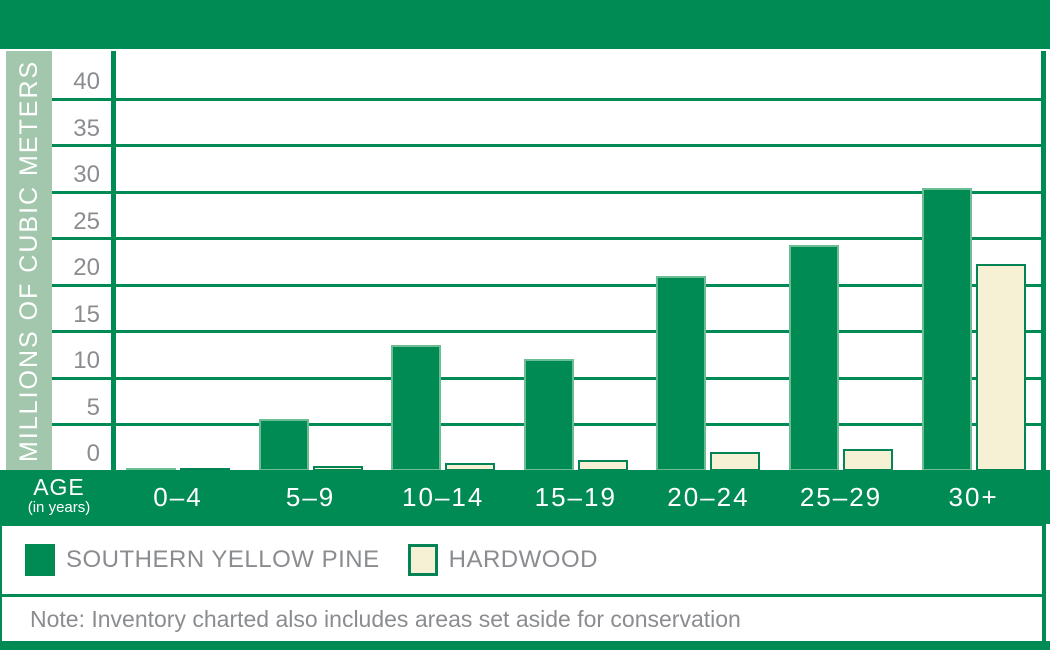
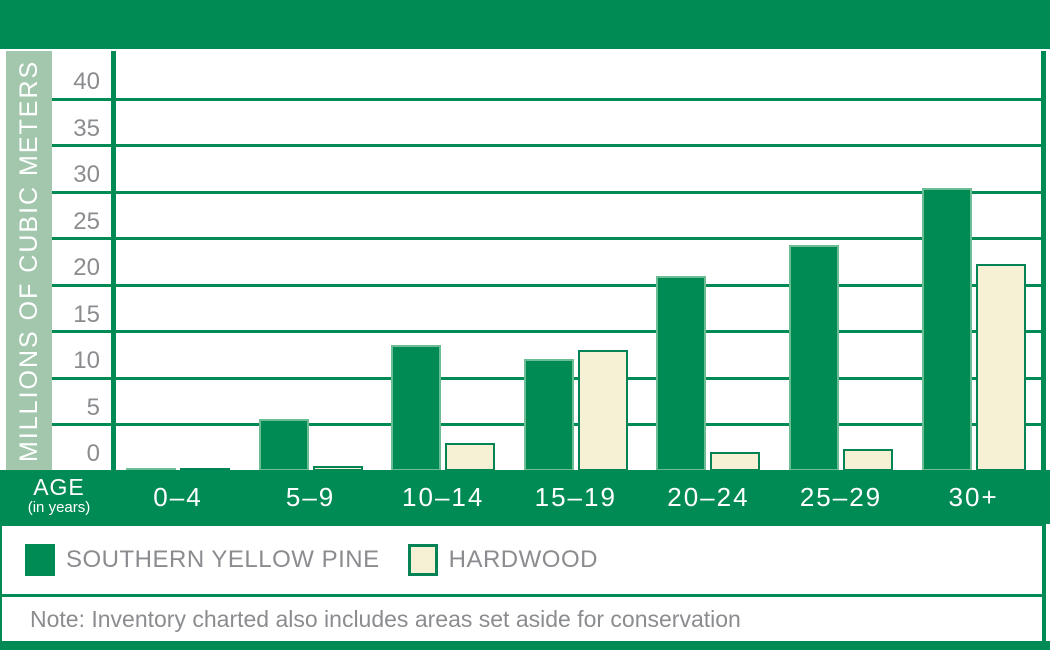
HARDWOOD/10–14: 1 -> 3
HARDWOOD/15–19: 1 -> 13
